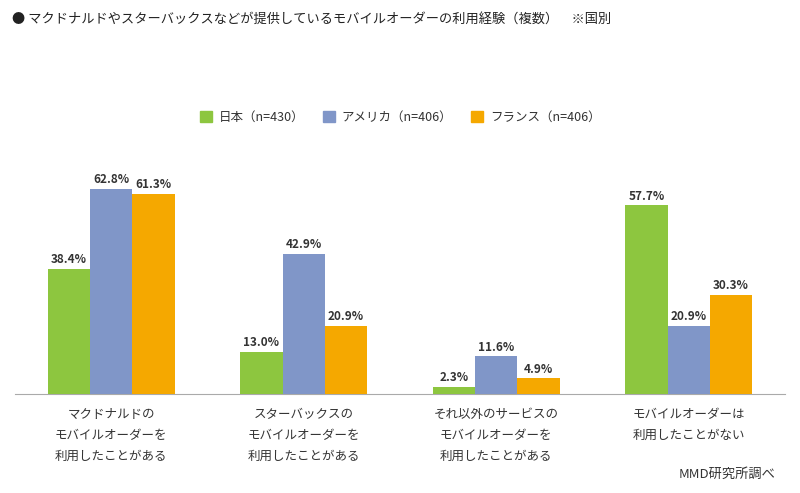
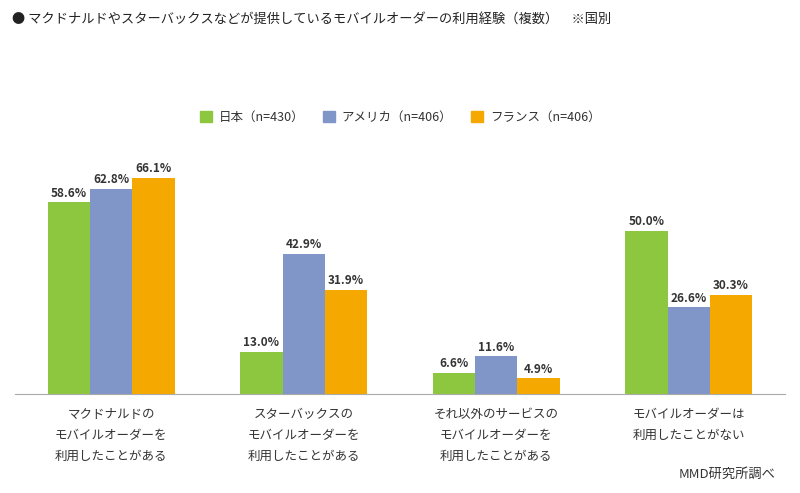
日本（n=430）/マクドナルドの モバイルオーダーを 利用したことがある: 38.4% -> 58.6%
フランス（n=406）/マクドナルドの モバイルオーダーを 利用したことがある: 61.3% -> 66.1%
フランス（n=406）/スターバックスの モバイルオーダーを 利用したことがある: 20.9% -> 31.9%
日本（n=430）/それ以外のサービスの モバイルオーダーを 利用したことがある: 2.3% -> 6.6%
日本（n=430）/モバイルオーダーは 利用したことがない: 57.7% -> 50.0%
アメリカ（n=406）/モバイルオーダーは 利用したことがない: 20.9% -> 26.6%
